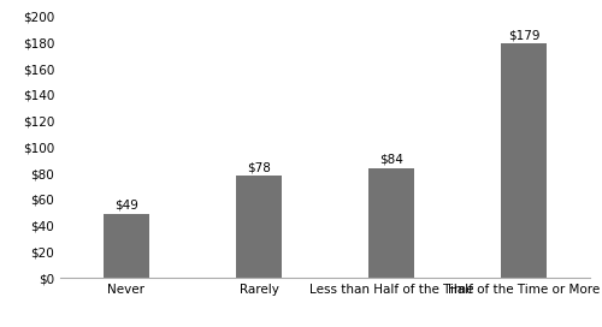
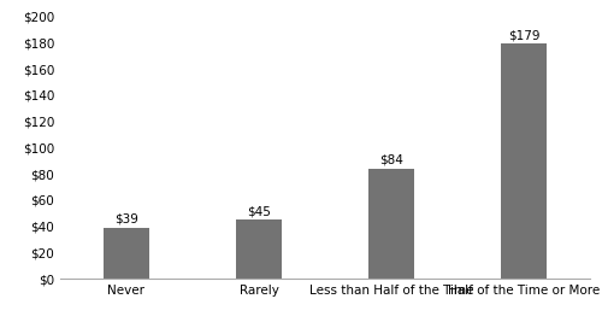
Never: $49 -> $39
Rarely: $78 -> $45
